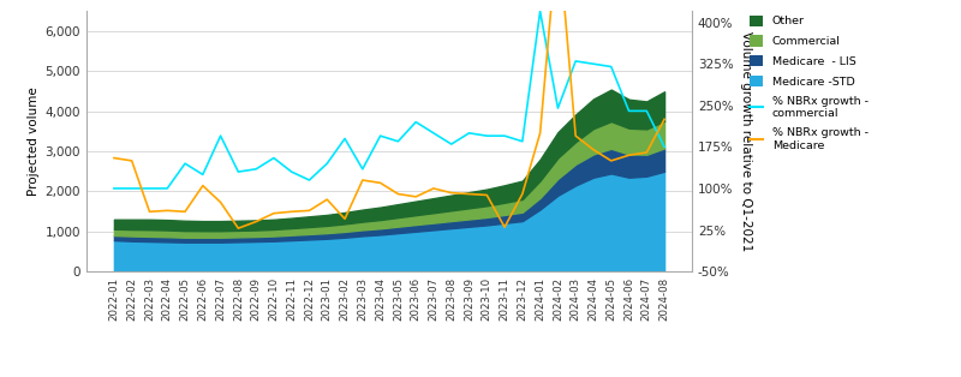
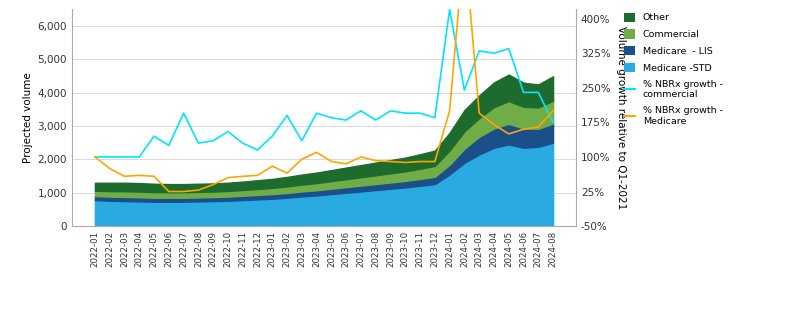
% NBRx growth - Medicare/2022-01: 155% -> 100%
% NBRx growth - Medicare/2022-02: 150% -> 75%
% NBRx growth - Medicare/2022-06: 105% -> 25%
% NBRx growth - Medicare/2022-07: 75% -> 25%
% NBRx growth - Medicare/2023-02: 45% -> 65%
% NBRx growth - Medicare/2023-03: 115% -> 95%
% NBRx growth - commercial/2023-06: 220% -> 180%
% NBRx growth - Medicare/2023-11: 30% -> 90%
% NBRx growth - commercial/2024-05: 320% -> 335%
% NBRx growth - Medicare/2024-08: 225% -> 200%
